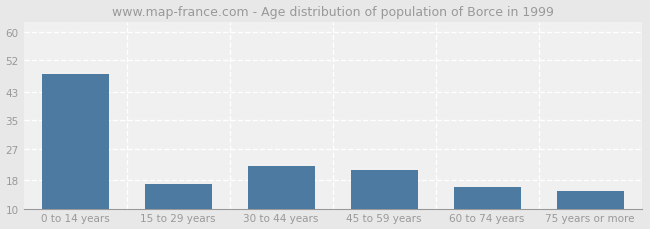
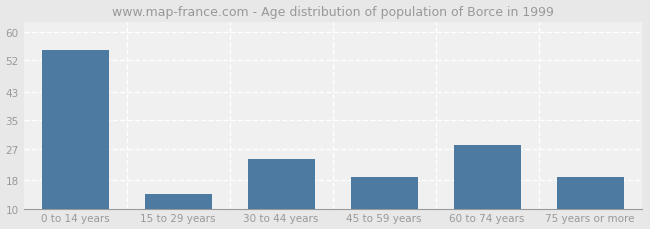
0 to 14 years: 48 -> 55
15 to 29 years: 17 -> 14
30 to 44 years: 22 -> 24
45 to 59 years: 21 -> 19
60 to 74 years: 16 -> 28
75 years or more: 15 -> 19
